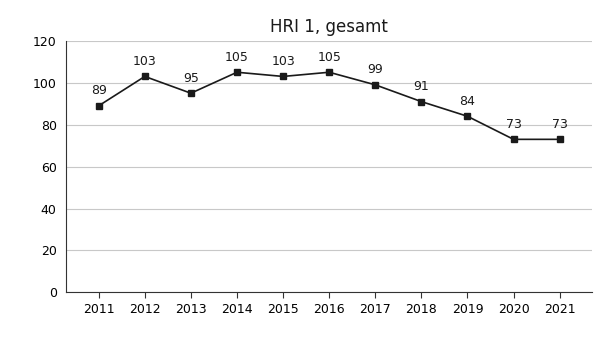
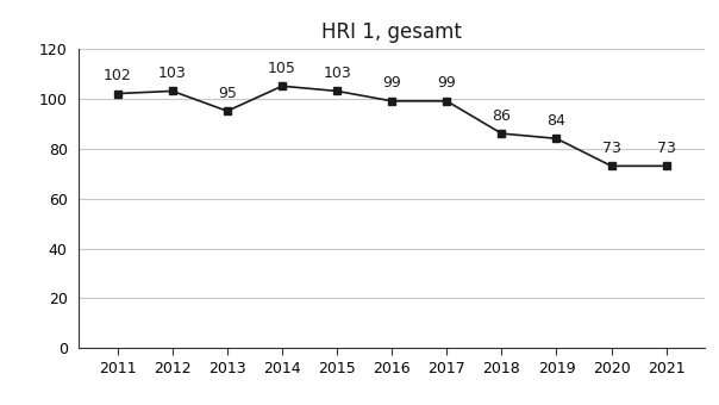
2011: 89 -> 102
2016: 105 -> 99
2018: 91 -> 86
